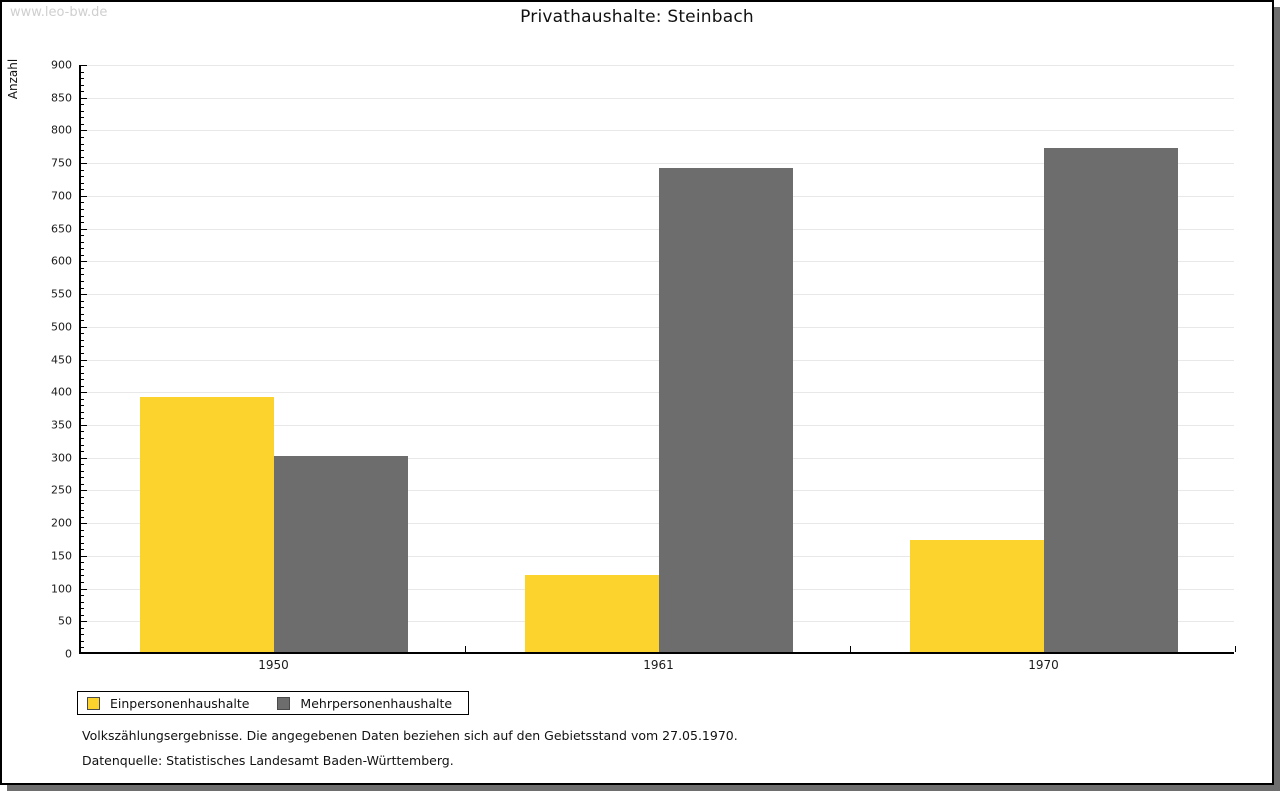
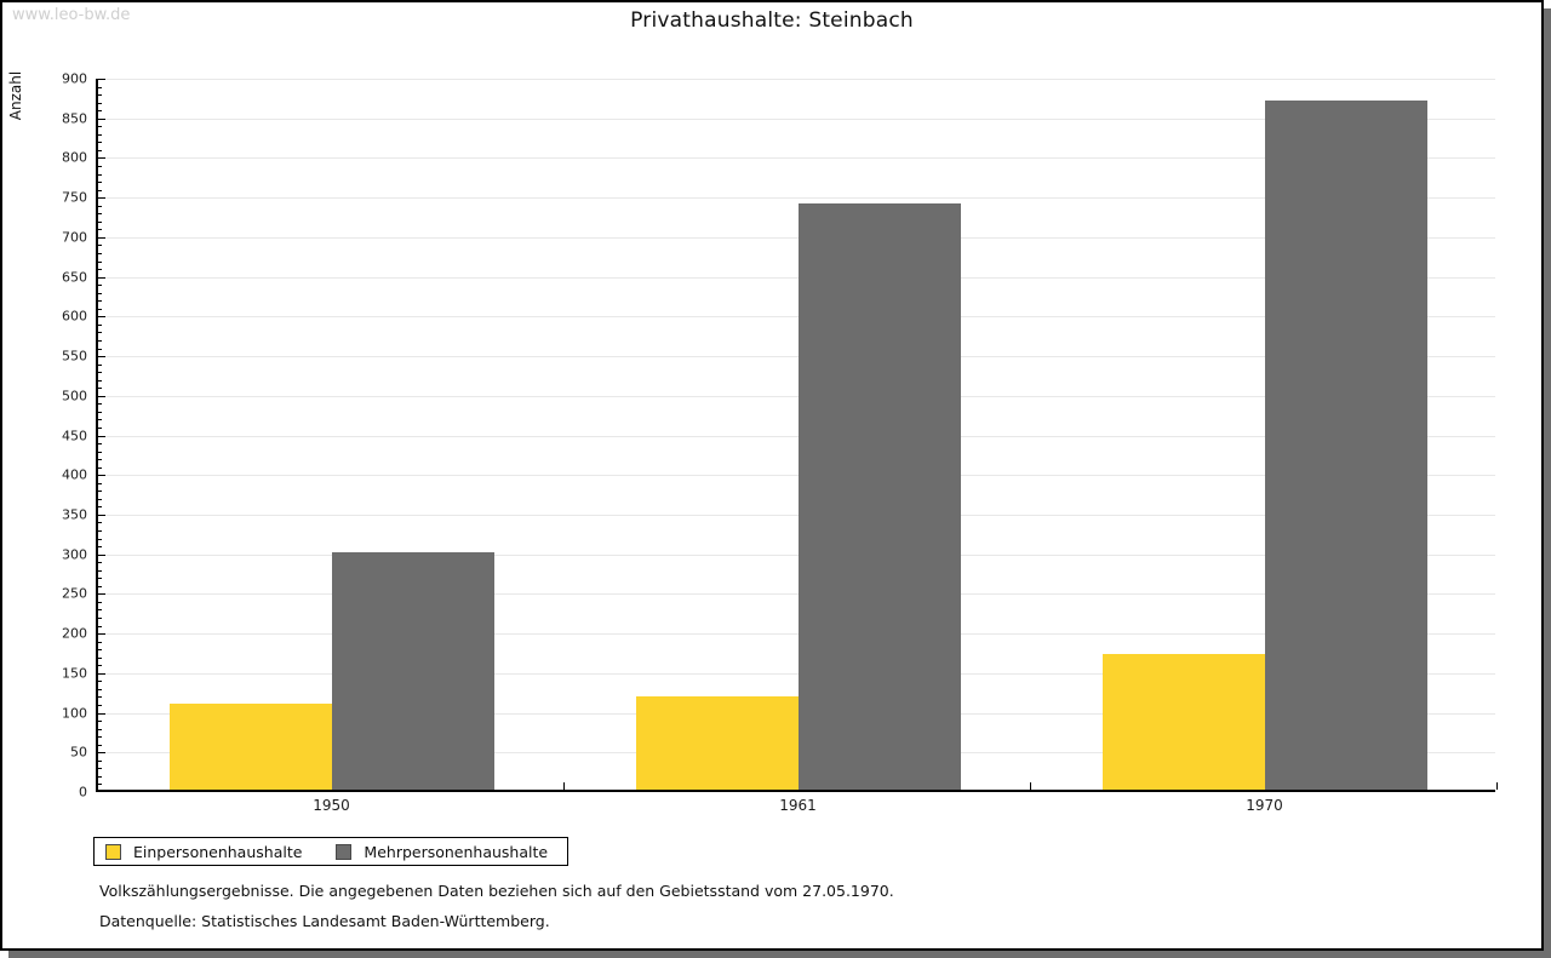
Einpersonenhaushalte/1950: 390 -> 110
Mehrpersonenhaushalte/1970: 770 -> 870
